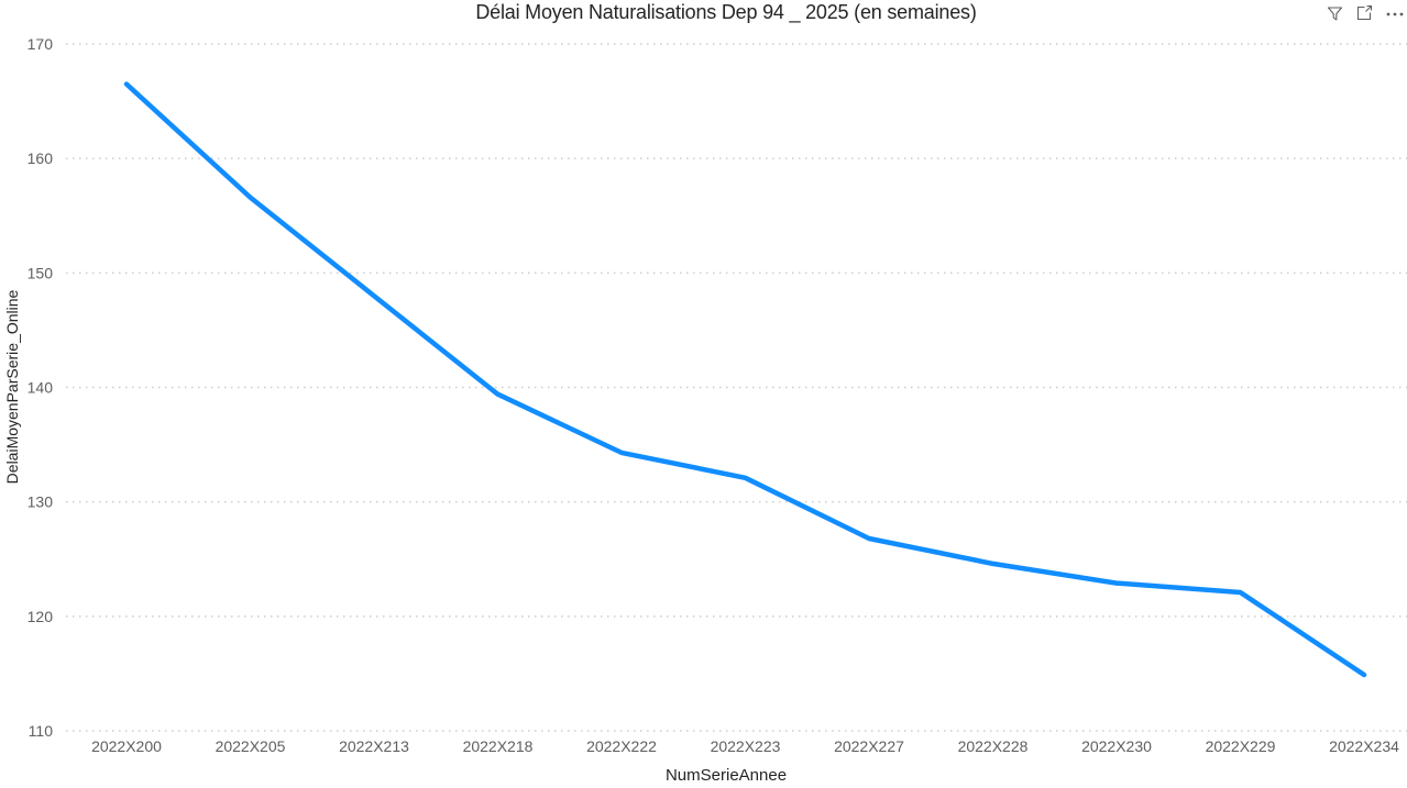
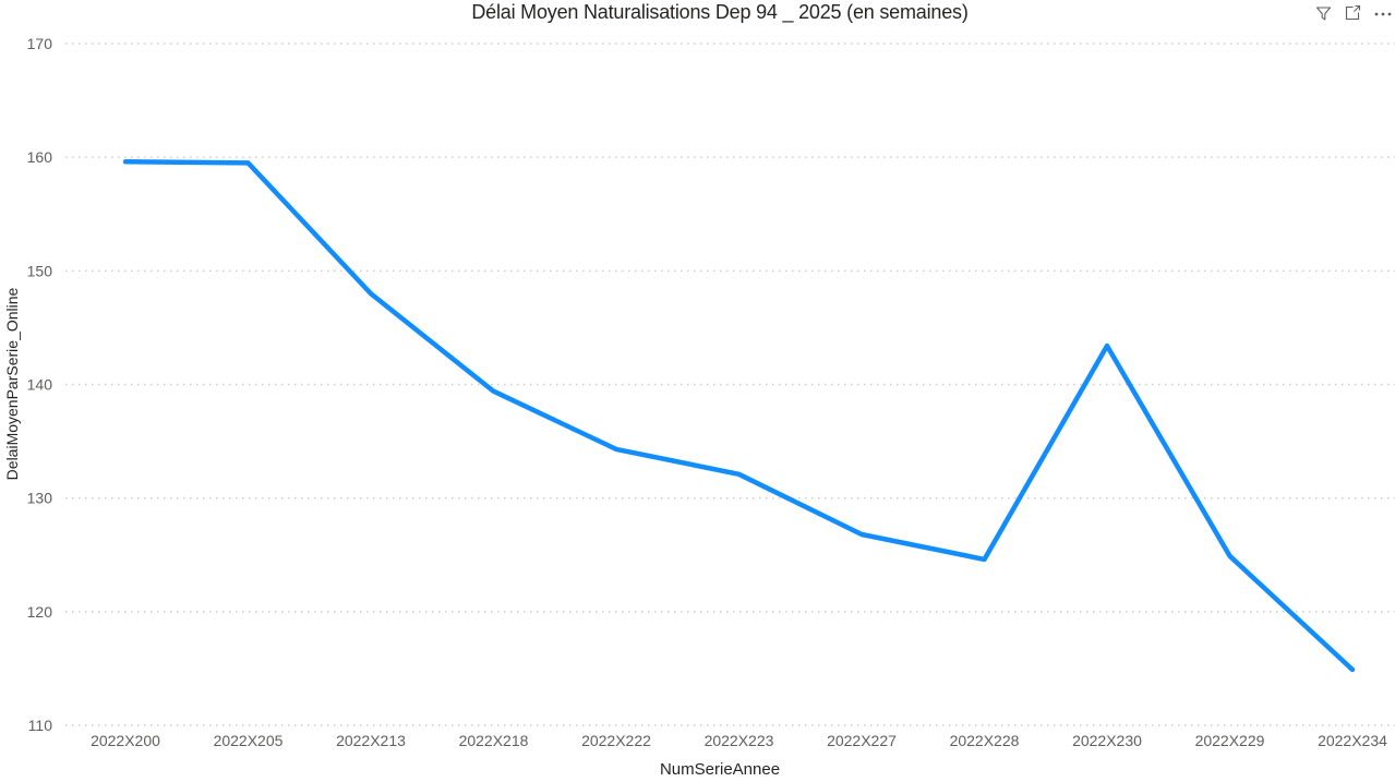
2022X200: 166.5 -> 159.6
2022X205: 156.6 -> 159.5
2022X230: 122.9 -> 143.4
2022X229: 122.1 -> 124.9
